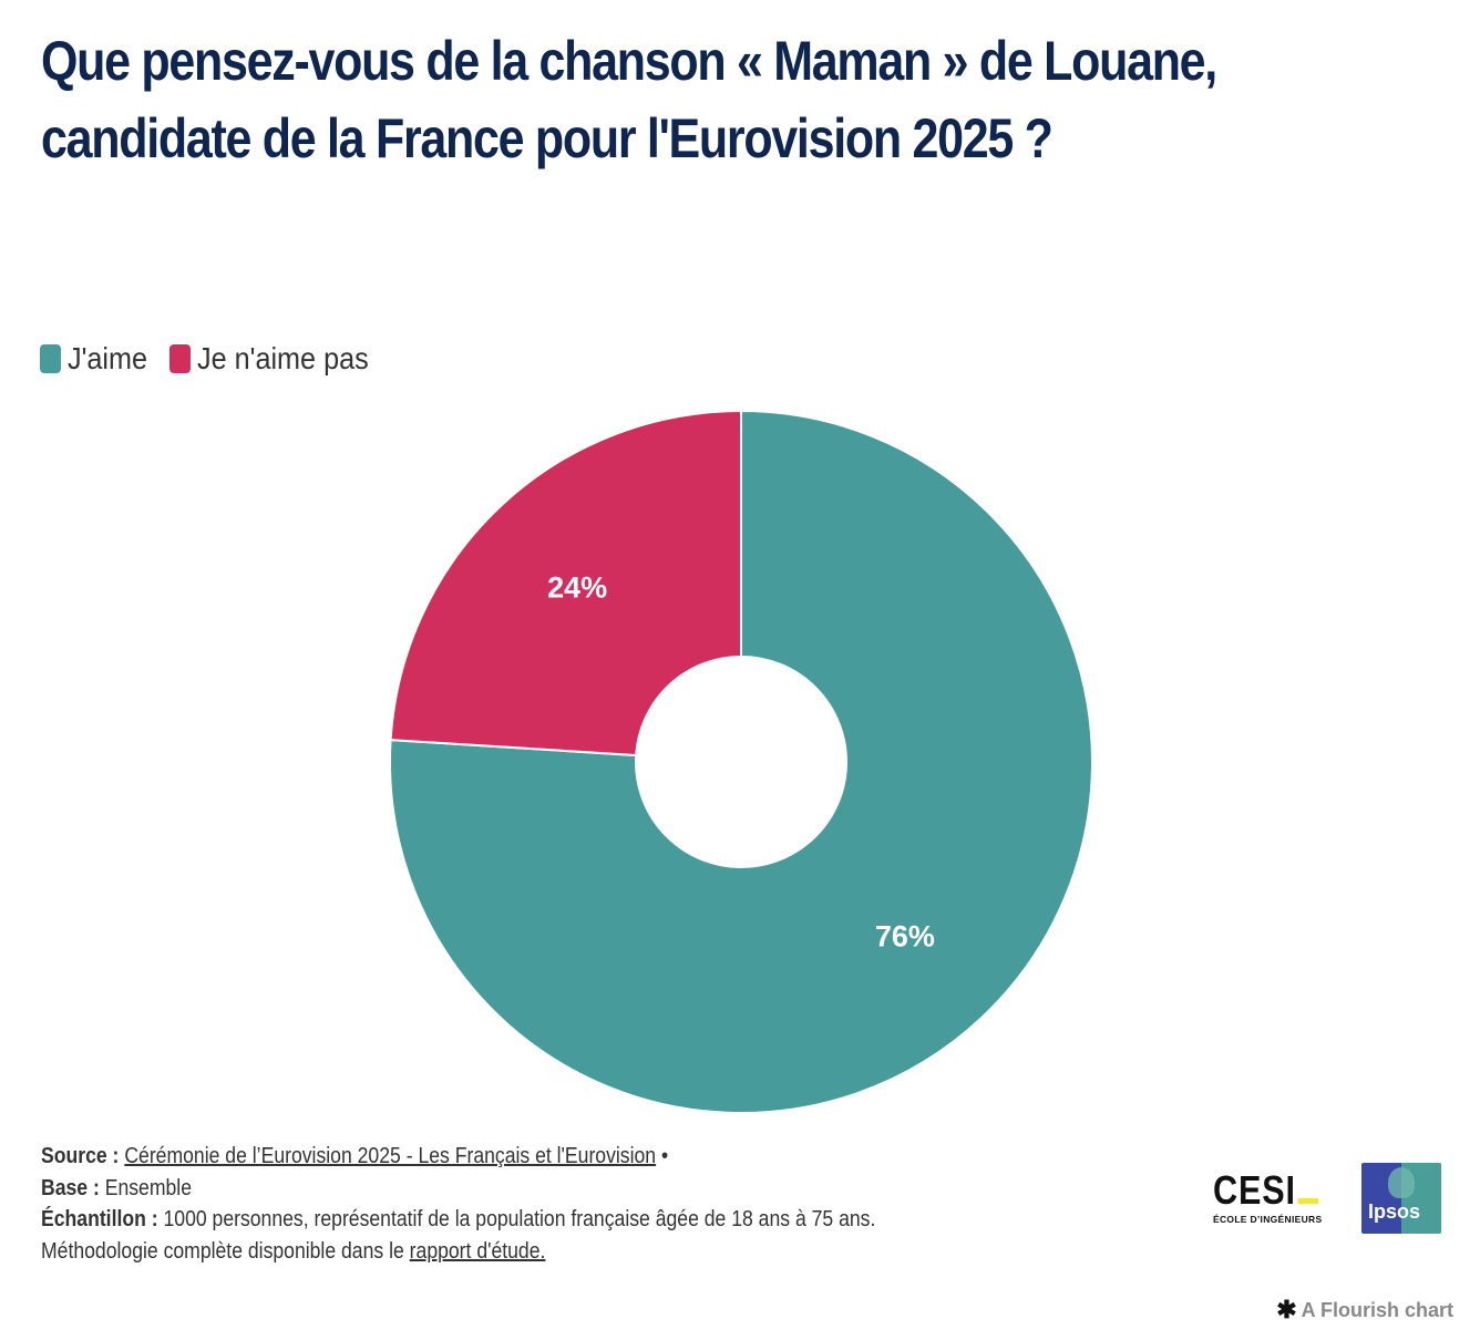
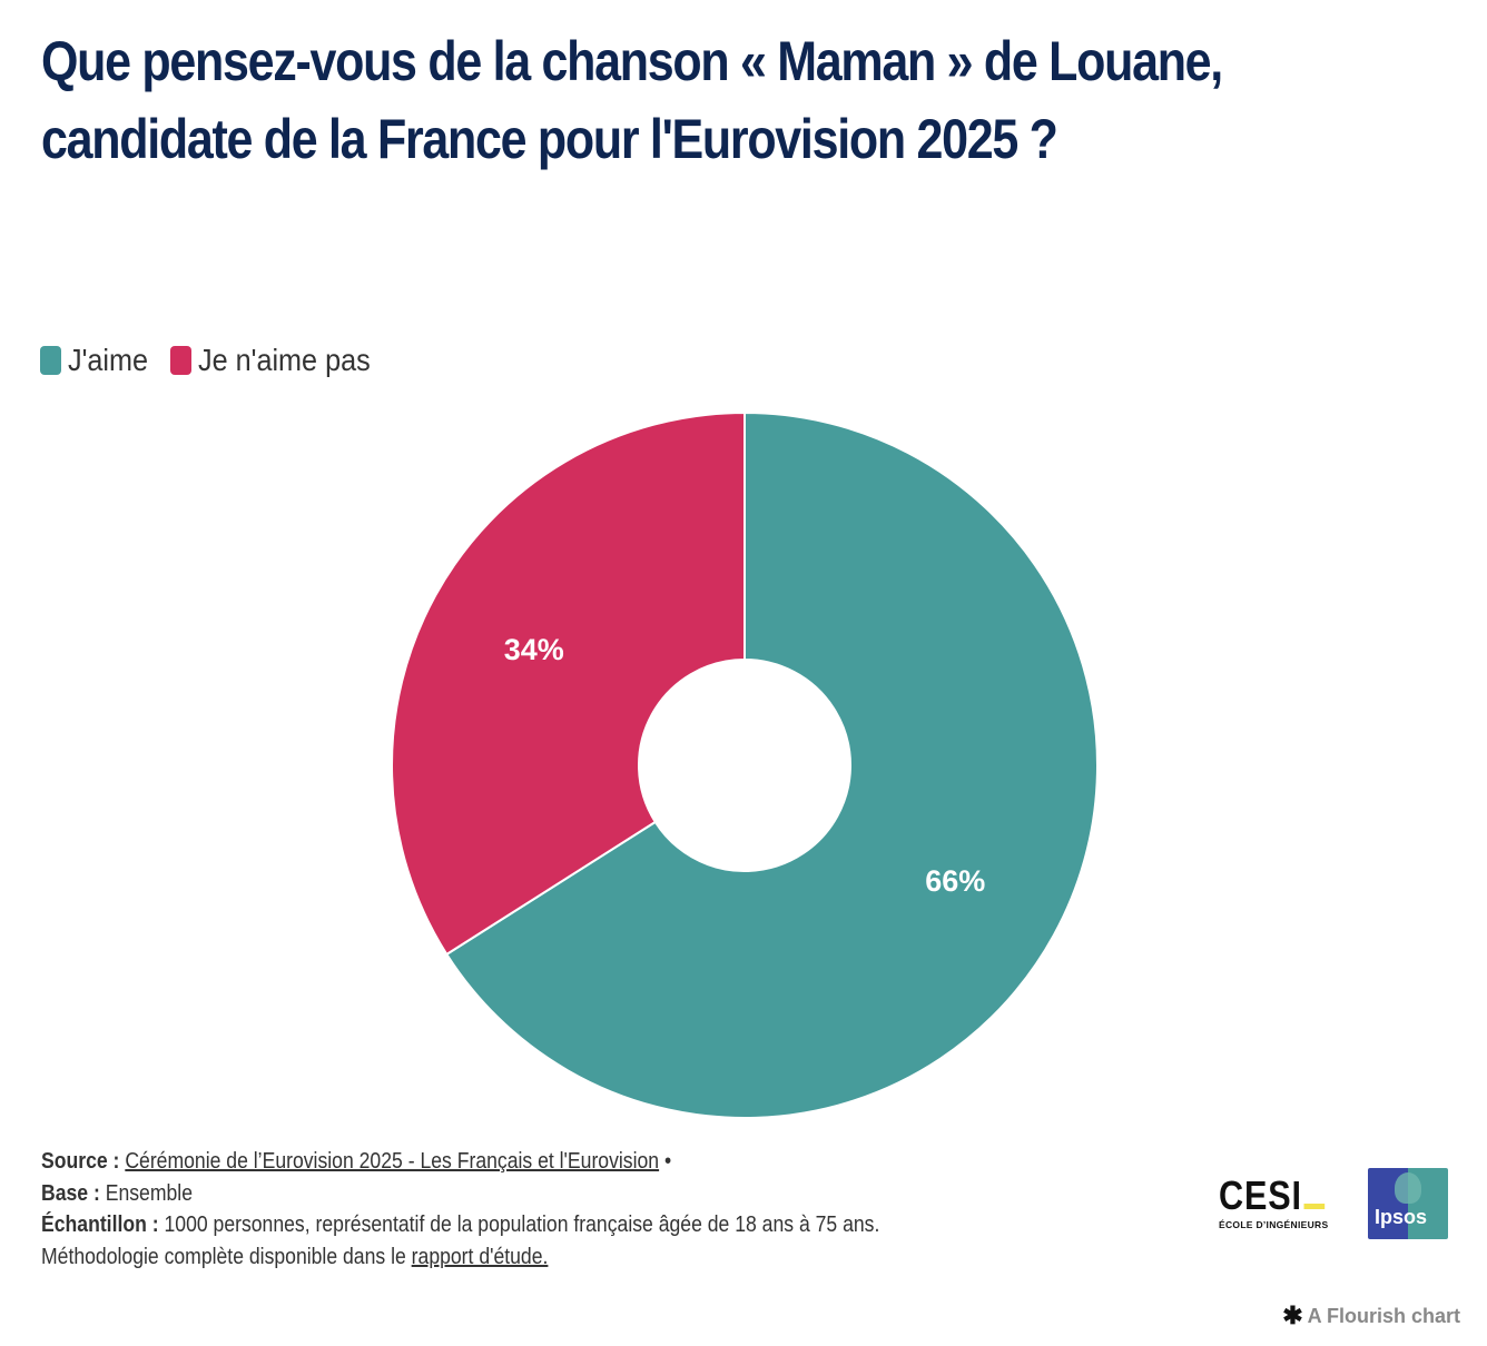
J'aime: 76% -> 66%
Je n'aime pas: 24% -> 34%
